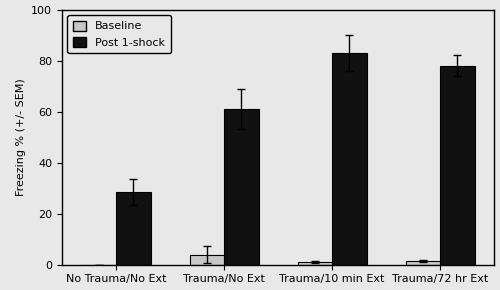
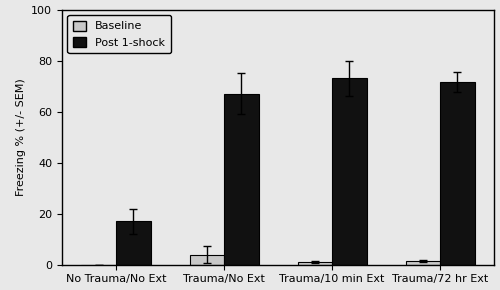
Post 1-shock/No Trauma/No Ext: 28.5 -> 17.0
Post 1-shock/Trauma/No Ext: 61.0 -> 67.0
Post 1-shock/Trauma/10 min Ext: 83.0 -> 73.0
Post 1-shock/Trauma/72 hr Ext: 78.0 -> 71.5
